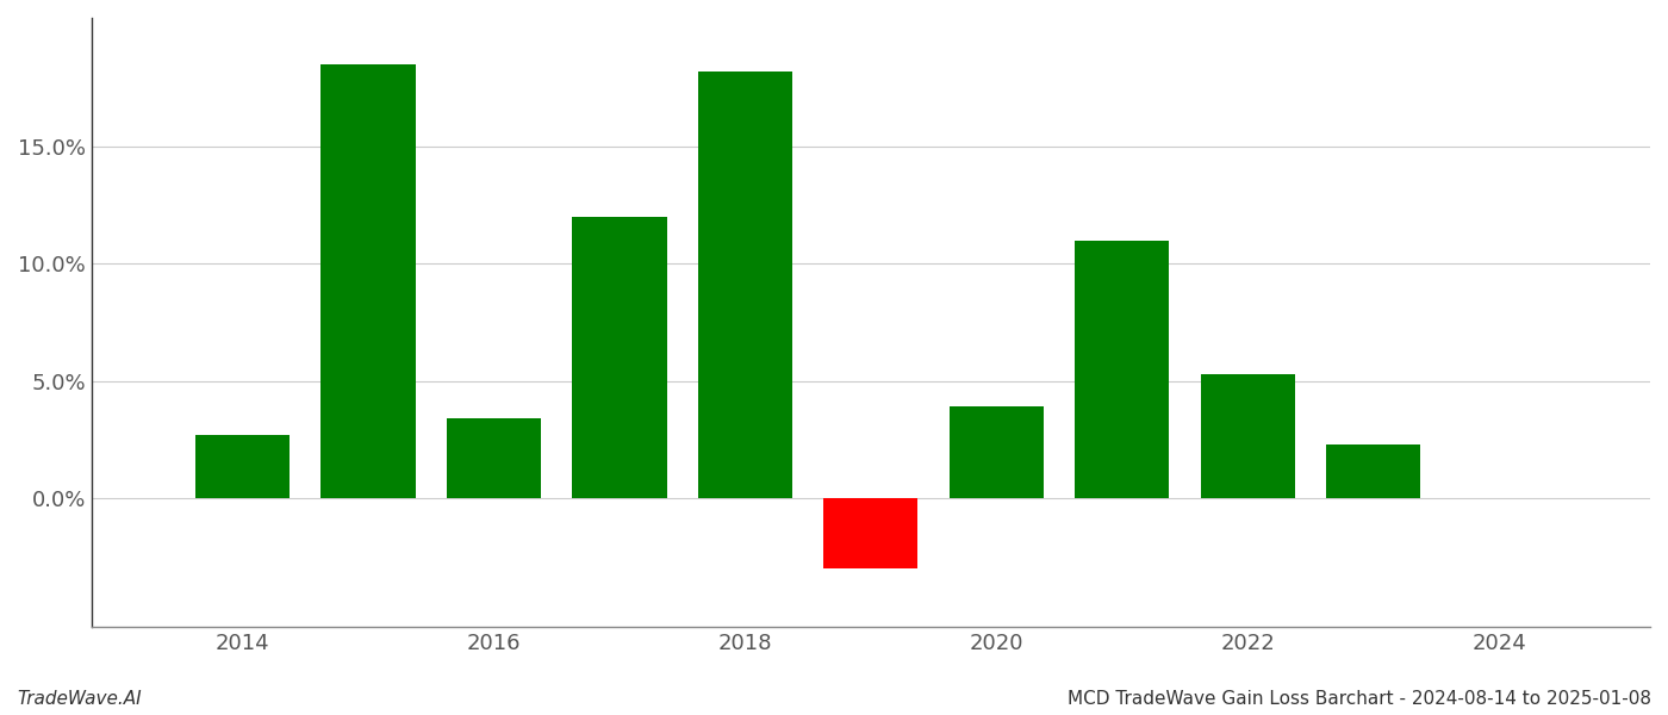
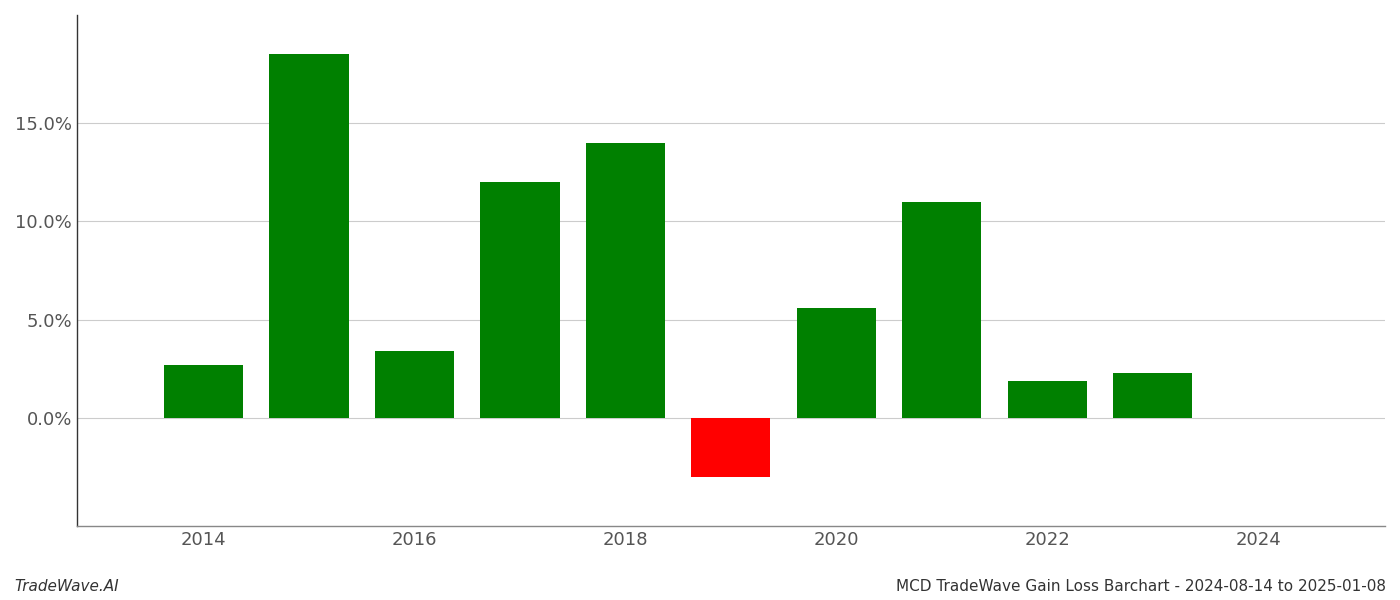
2018: 18.2% -> 14.0%
2020: 3.9% -> 5.6%
2022: 5.3% -> 1.9%
